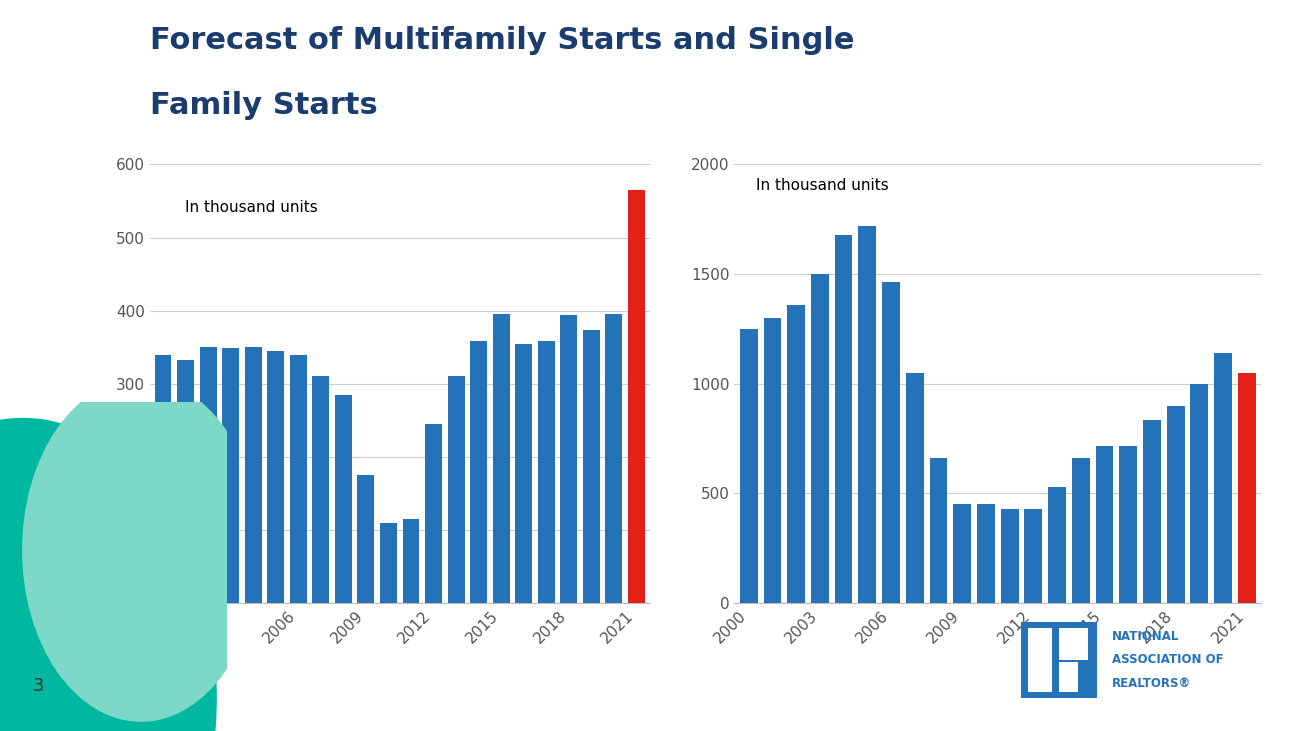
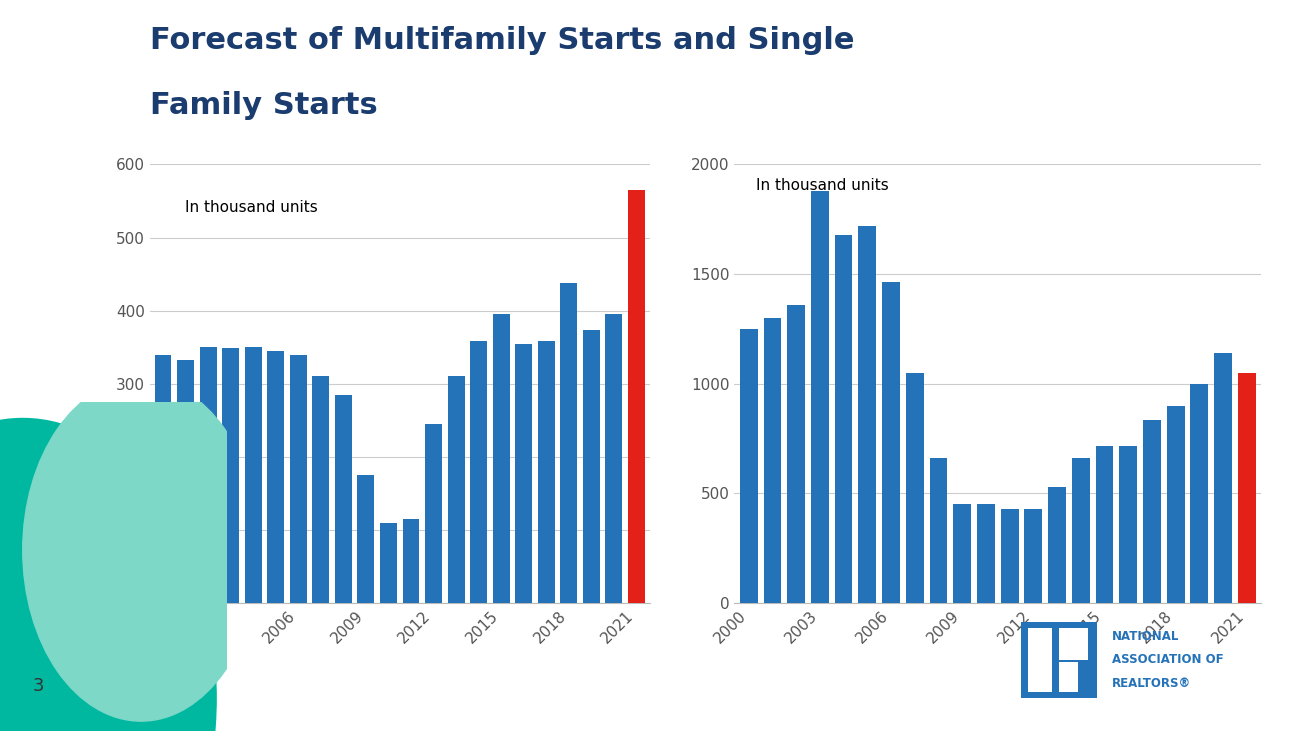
2018: 394 -> 438
2003: 1500 -> 1880
